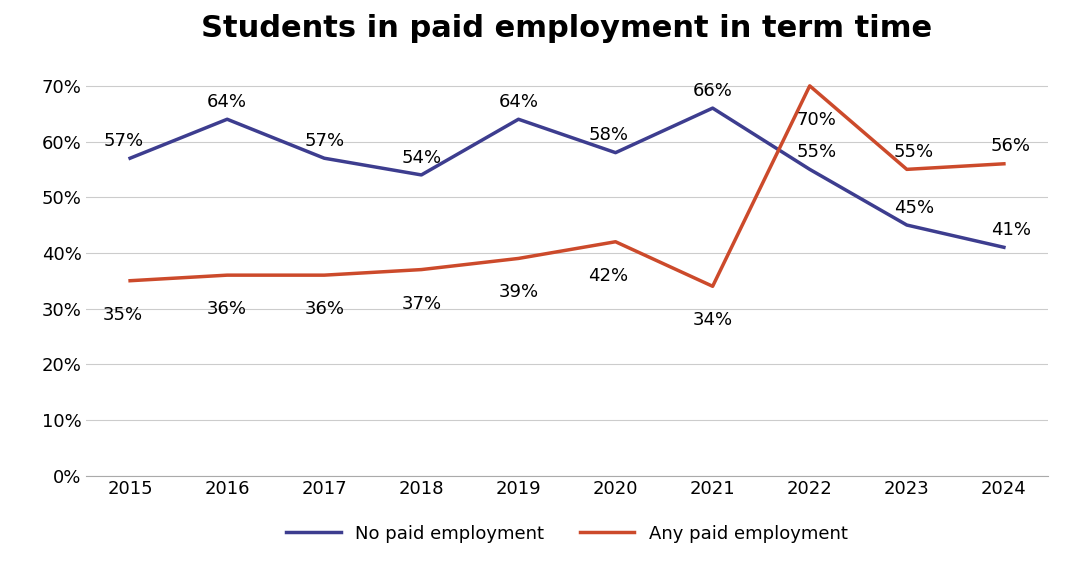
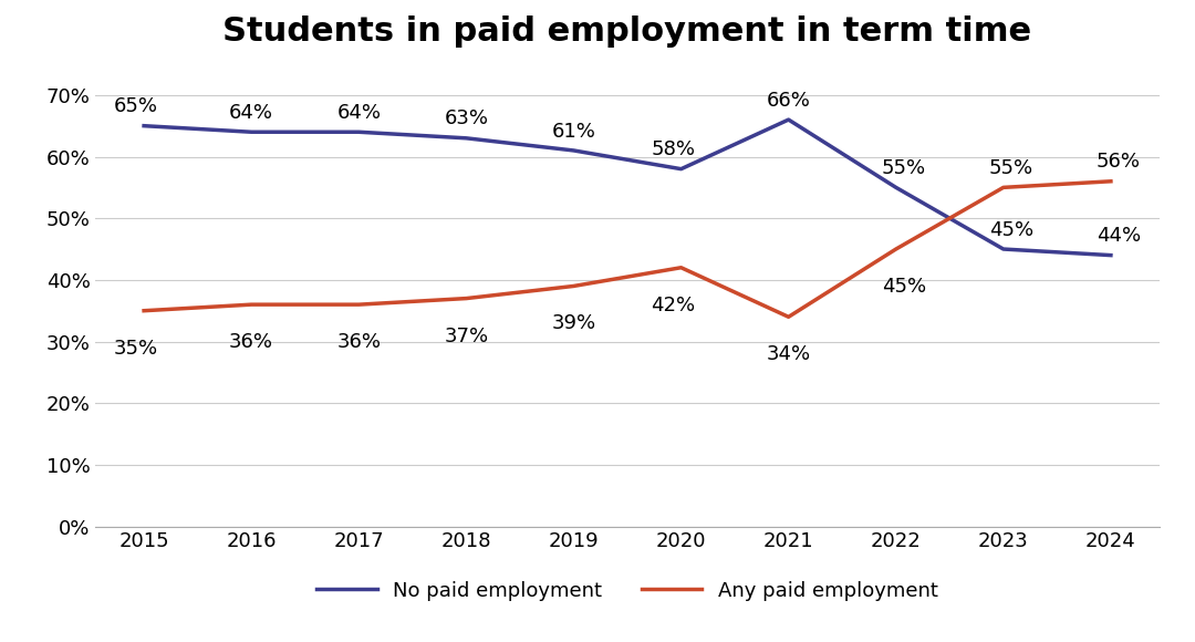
No paid employment/2015: 57% -> 65%
No paid employment/2017: 57% -> 64%
No paid employment/2018: 54% -> 63%
No paid employment/2019: 64% -> 61%
Any paid employment/2022: 70% -> 45%
No paid employment/2024: 41% -> 44%
